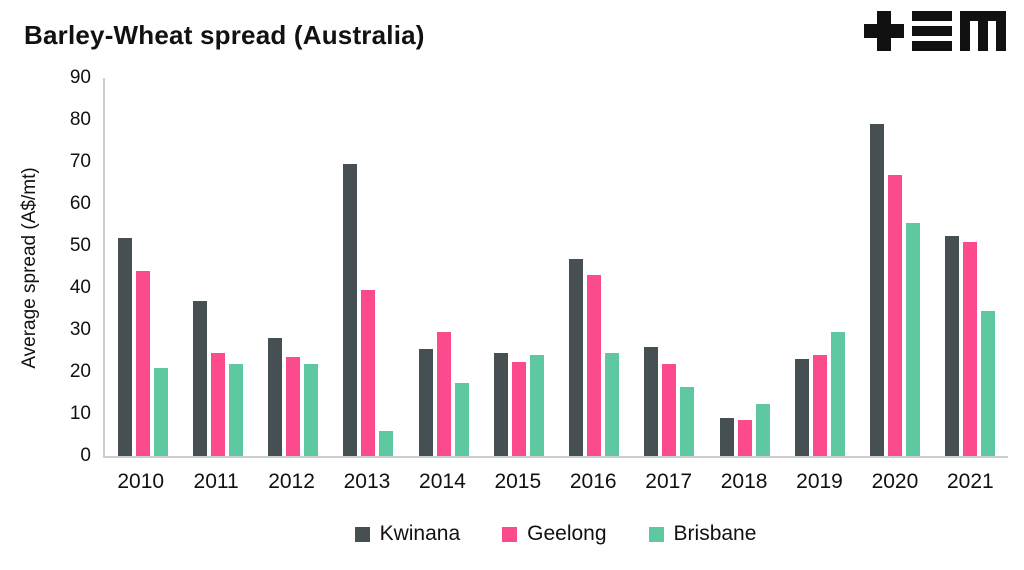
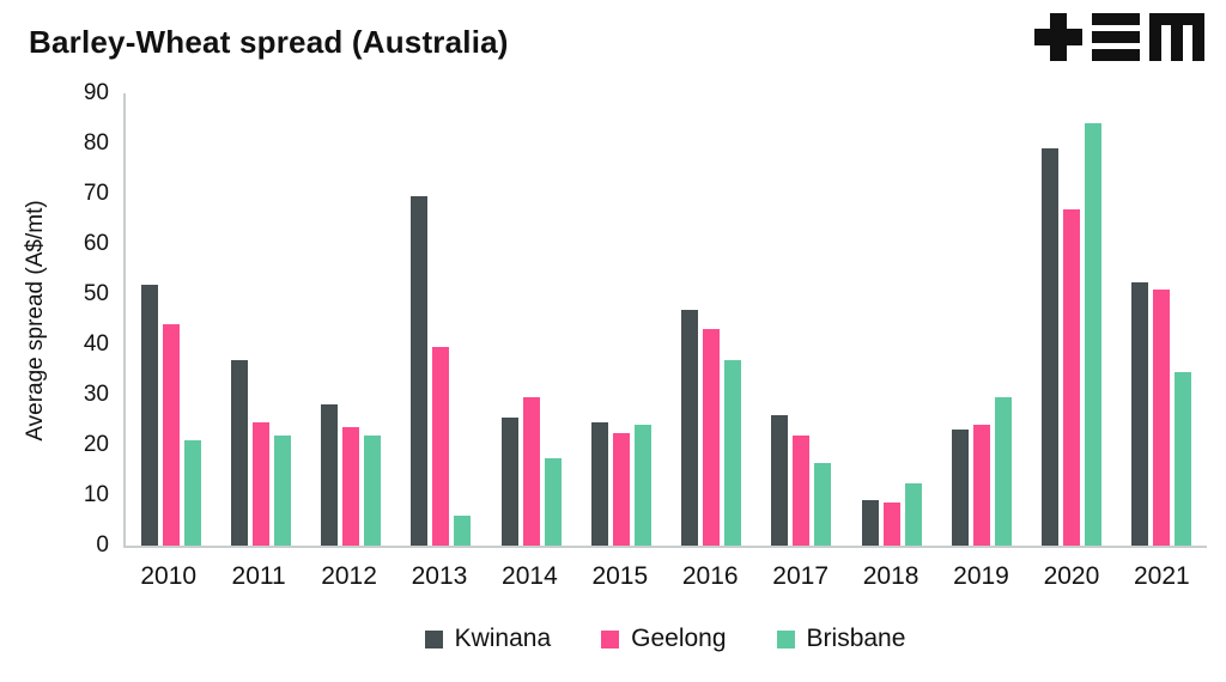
Brisbane/2016: 24 -> 37
Brisbane/2020: 56 -> 84
